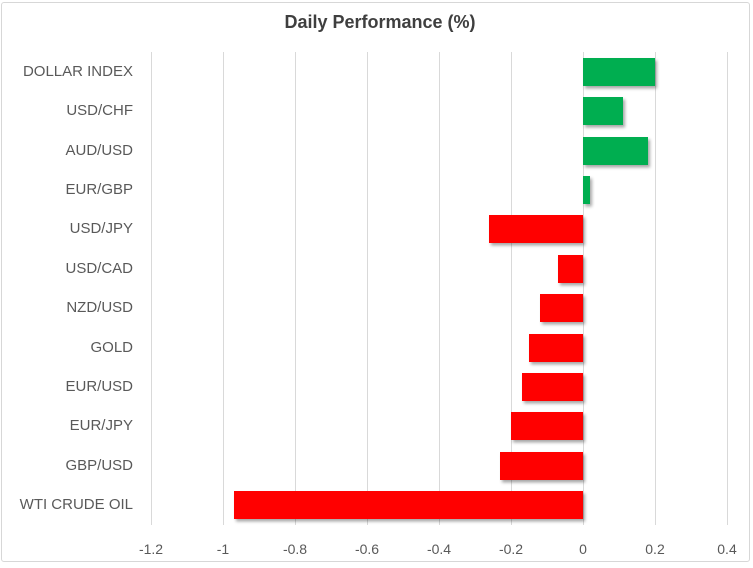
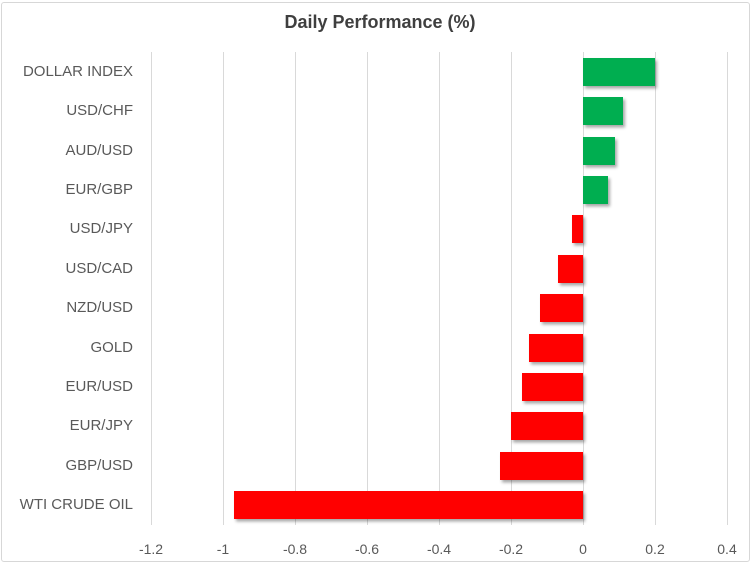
AUD/USD: 0.18 -> 0.09
EUR/GBP: 0.02 -> 0.07
USD/JPY: -0.26 -> -0.03
